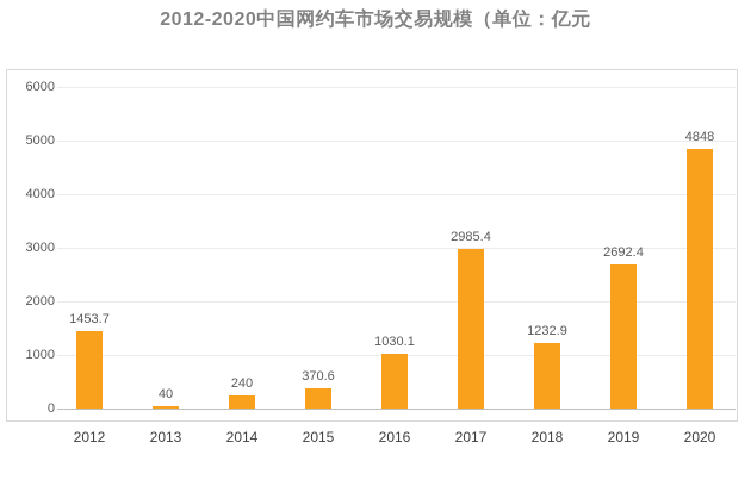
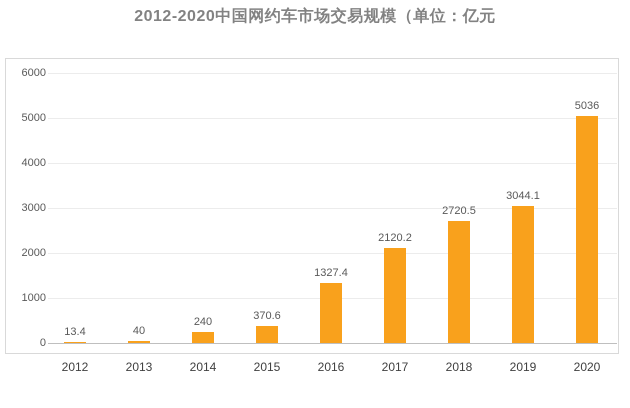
2012: 1453.7 -> 13.4
2016: 1030.1 -> 1327.4
2017: 2985.4 -> 2120.2
2018: 1232.9 -> 2720.5
2019: 2692.4 -> 3044.1
2020: 4848 -> 5036
